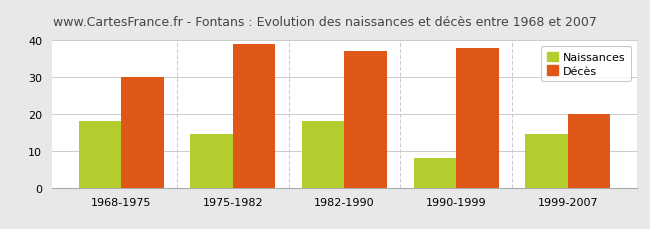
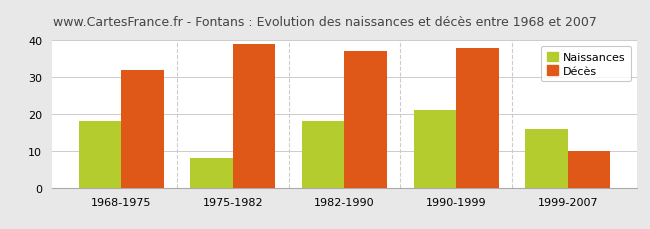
Décès/1968-1975: 30 -> 32
Naissances/1975-1982: 14.5 -> 8.0
Naissances/1990-1999: 8.0 -> 21.0
Naissances/1999-2007: 14.5 -> 16.0
Décès/1999-2007: 20 -> 10
